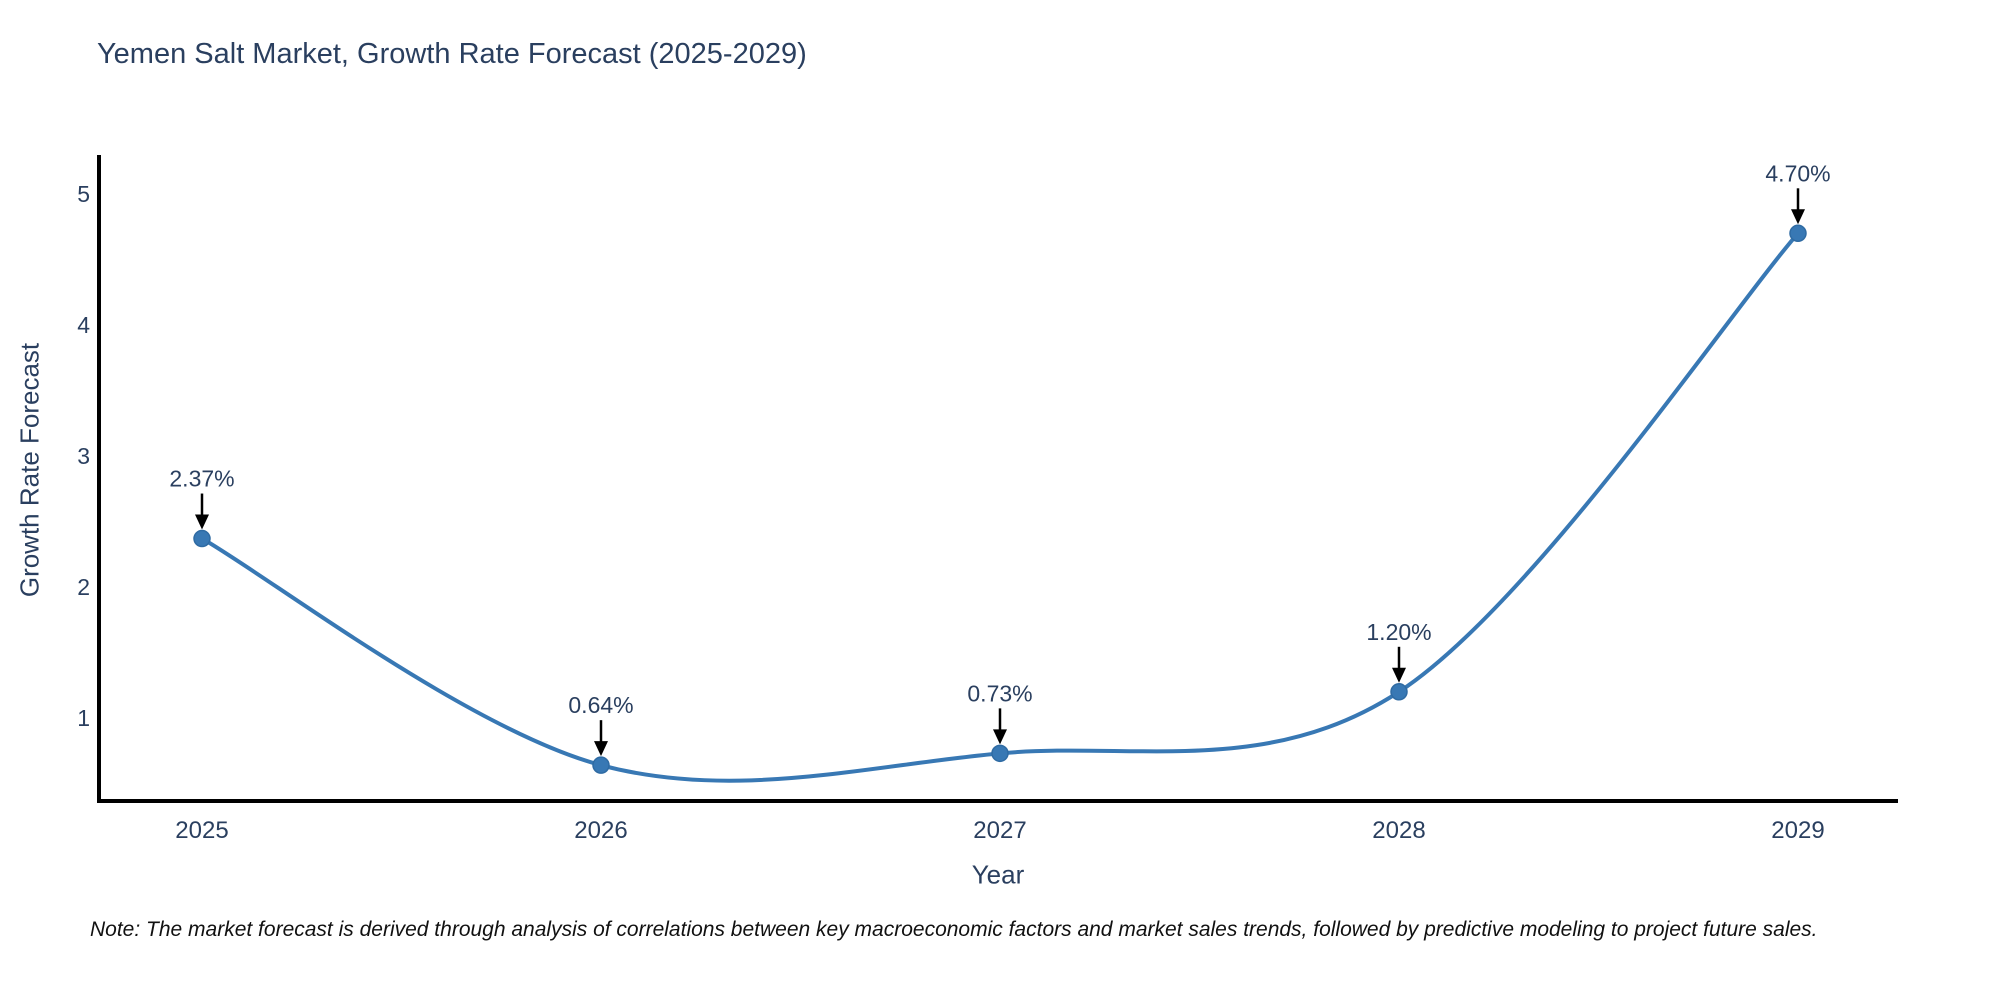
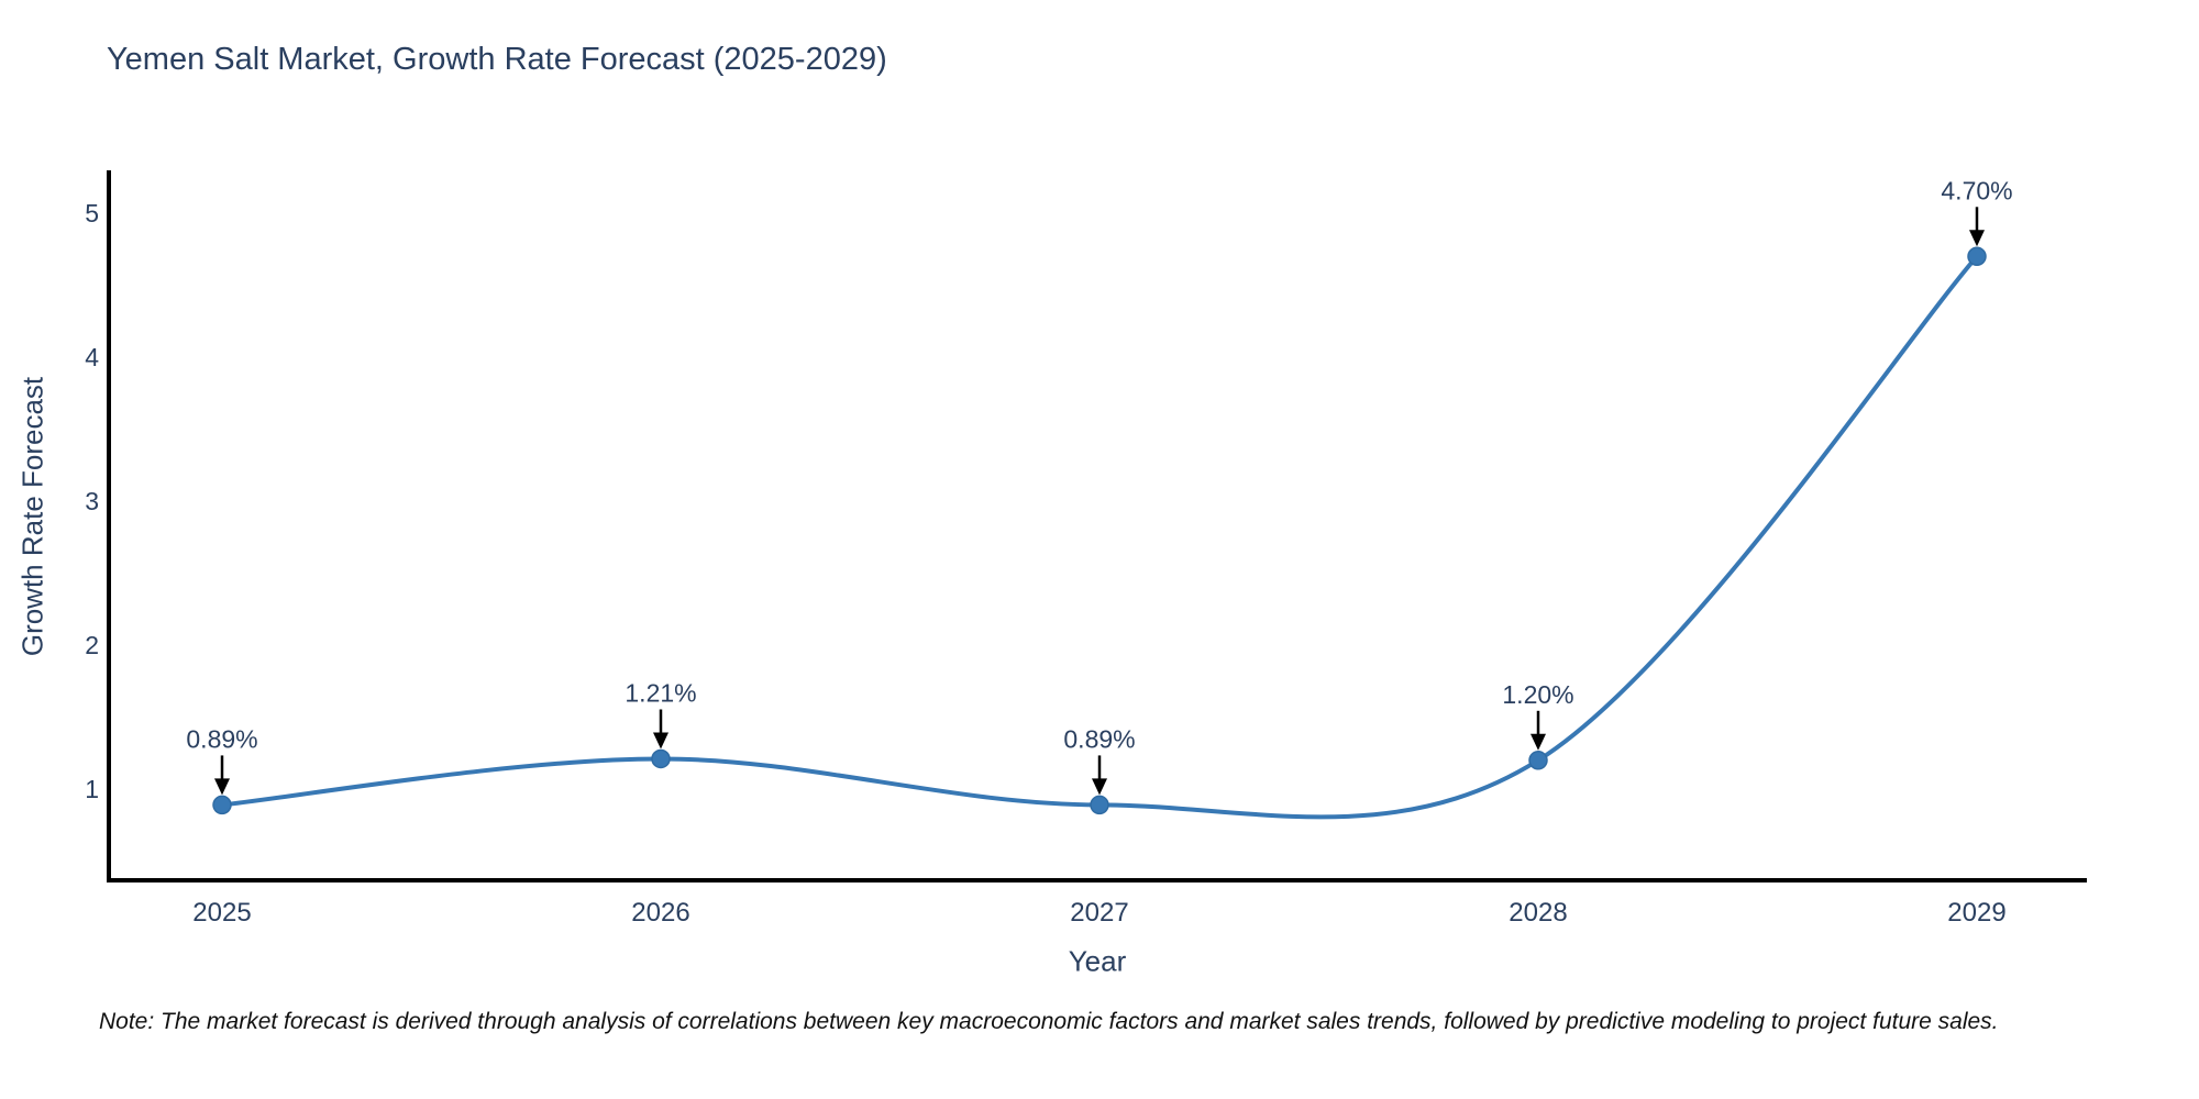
2025: 2.37% -> 0.89%
2026: 0.64% -> 1.21%
2027: 0.73% -> 0.89%
